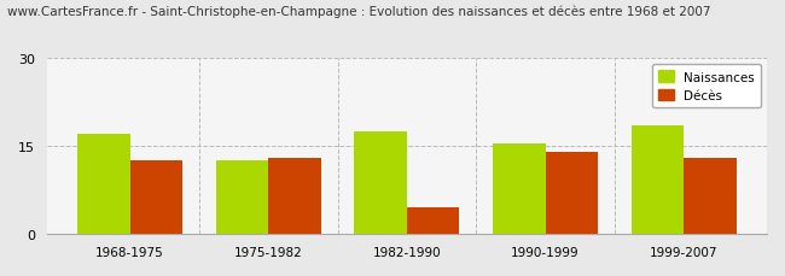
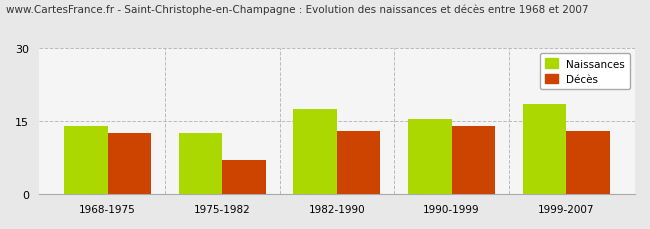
Naissances/1968-1975: 17.0 -> 14.0
Décès/1975-1982: 13.0 -> 7.0
Décès/1982-1990: 4.5 -> 13.0
